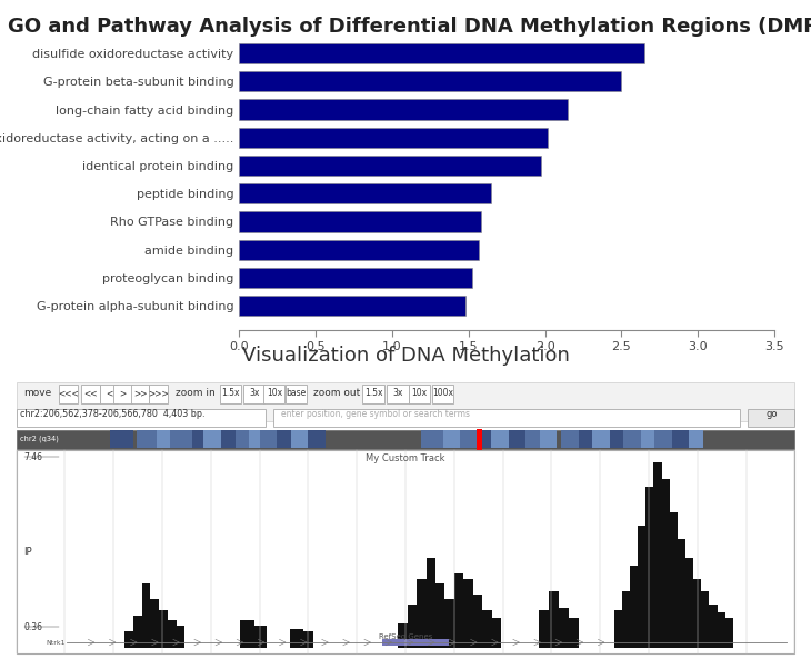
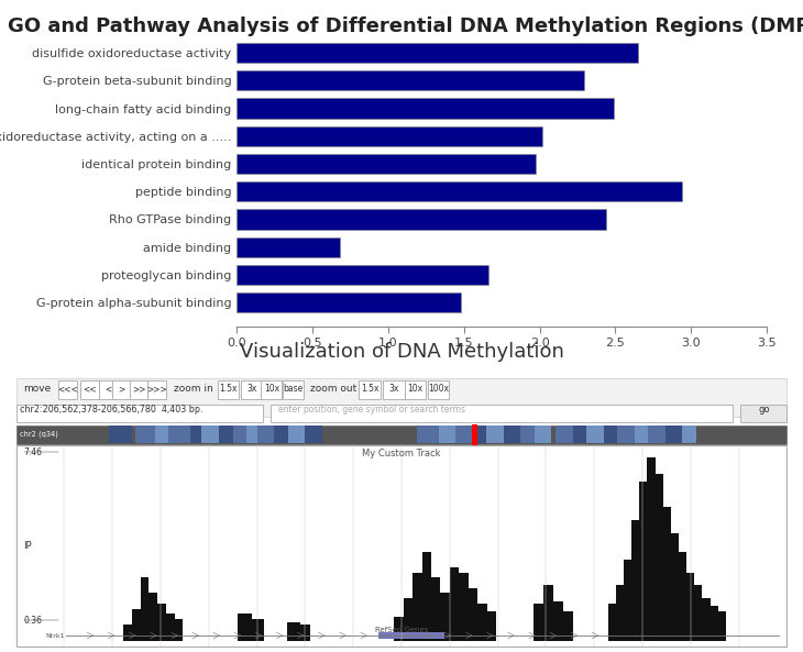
G-protein beta-subunit binding: 2.50 -> 2.29
long-chain fatty acid binding: 2.15 -> 2.49
peptide binding: 1.65 -> 2.94
Rho GTPase binding: 1.58 -> 2.44
amide binding: 1.57 -> 0.68
proteoglycan binding: 1.52 -> 1.66
